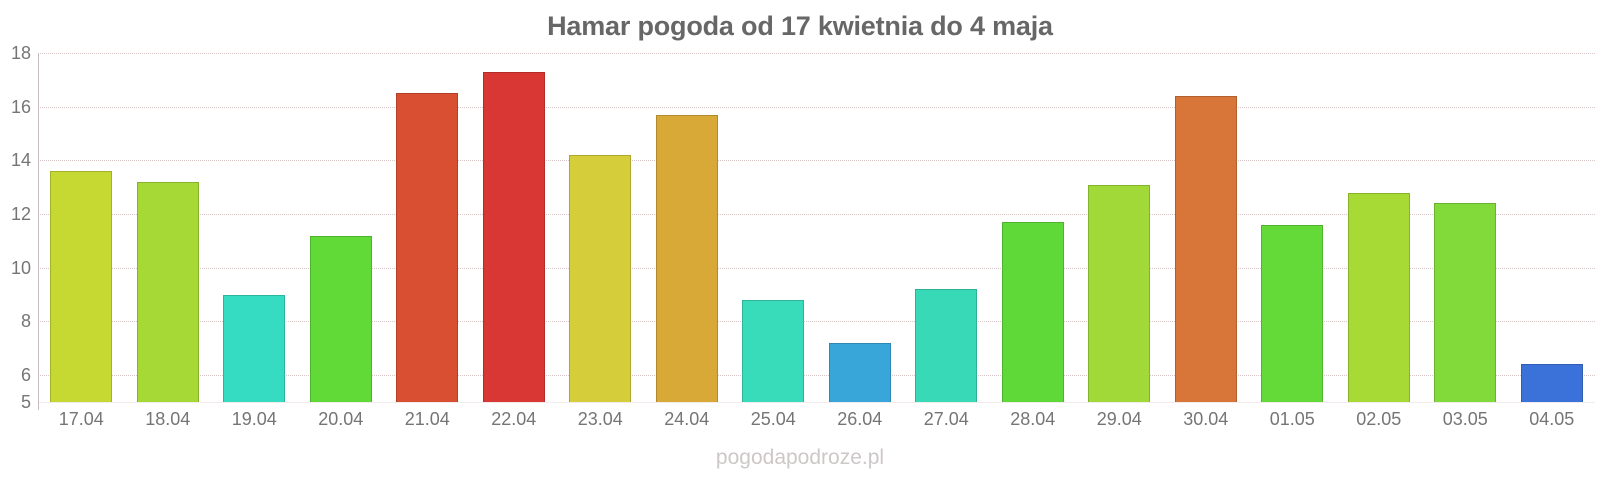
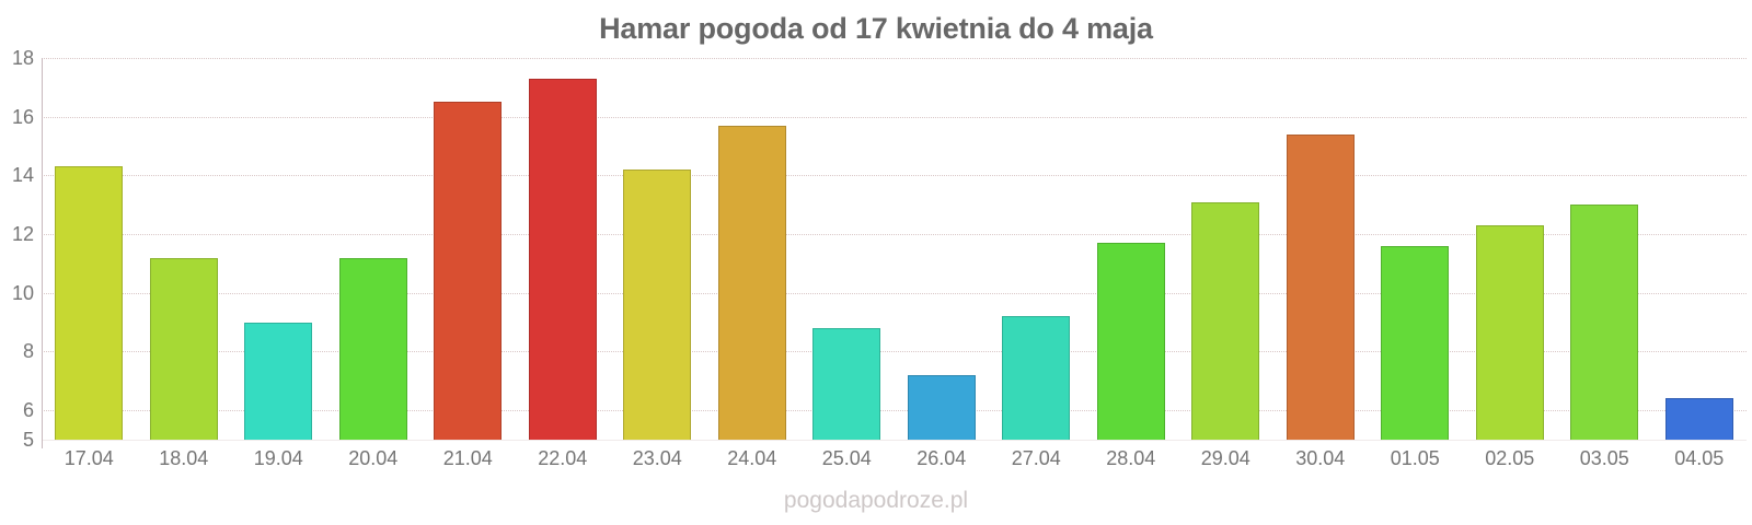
17.04: 13.6 -> 14.3
18.04: 13.2 -> 11.2
30.04: 16.4 -> 15.4
02.05: 12.8 -> 12.3
03.05: 12.4 -> 13.0
